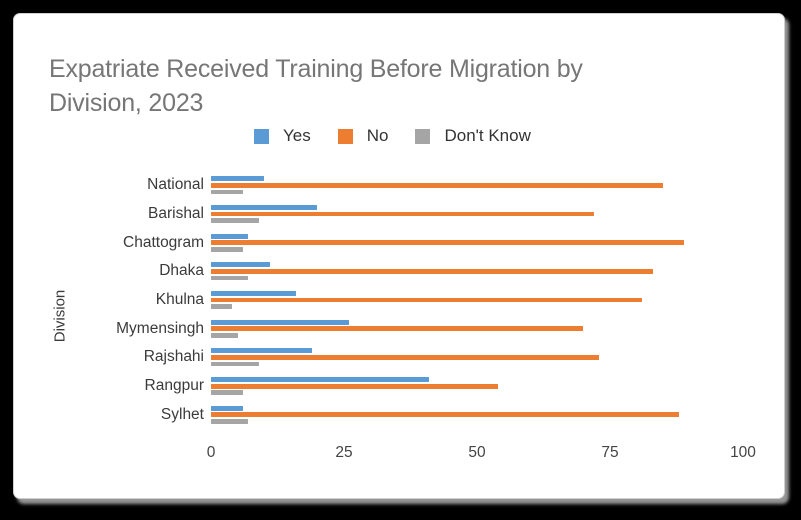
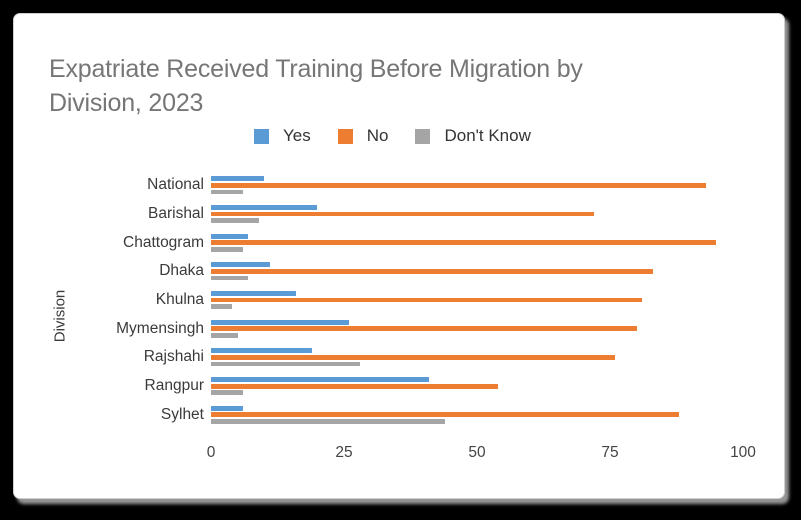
No/National: 85 -> 93
No/Chattogram: 89 -> 95
No/Mymensingh: 70 -> 80
No/Rajshahi: 73 -> 76
Don't Know/Rajshahi: 9 -> 28
Don't Know/Sylhet: 7 -> 44
